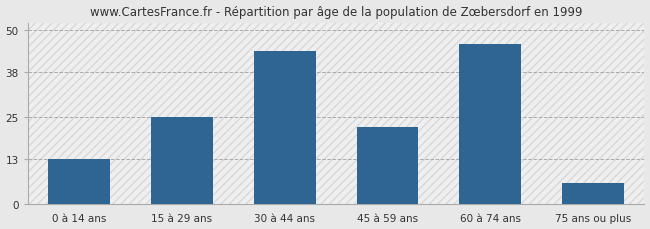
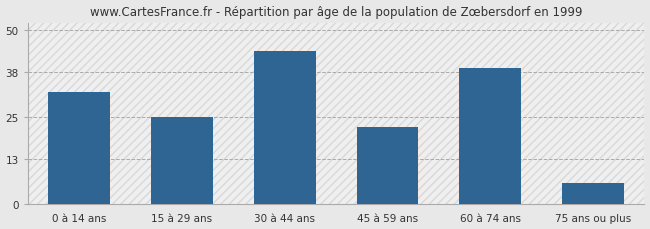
0 à 14 ans: 13 -> 32
60 à 74 ans: 46 -> 39
